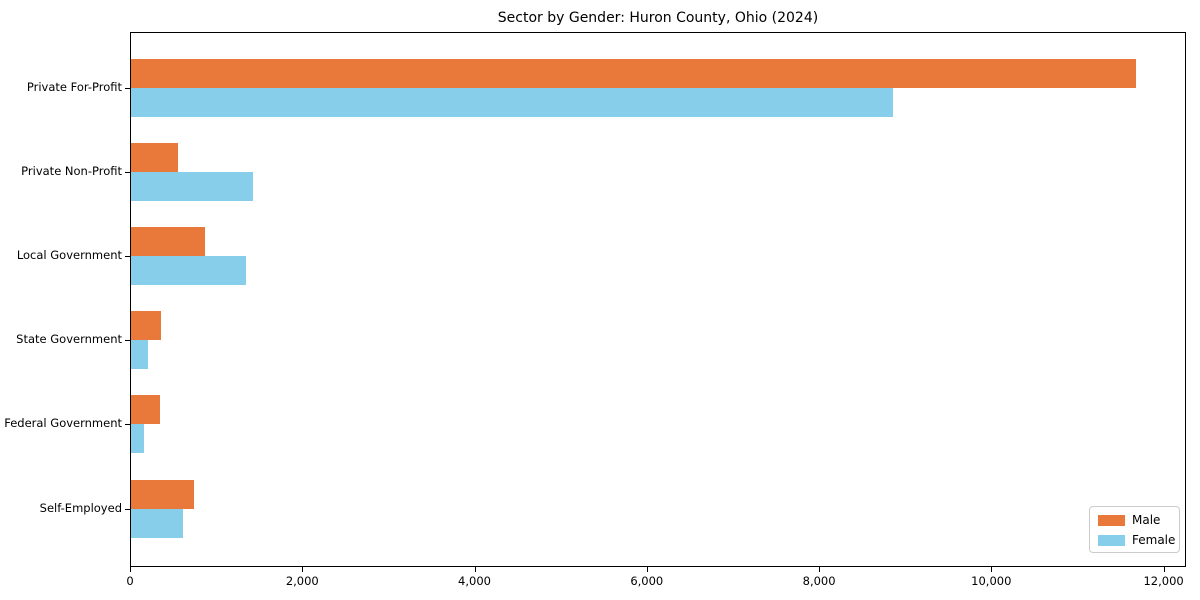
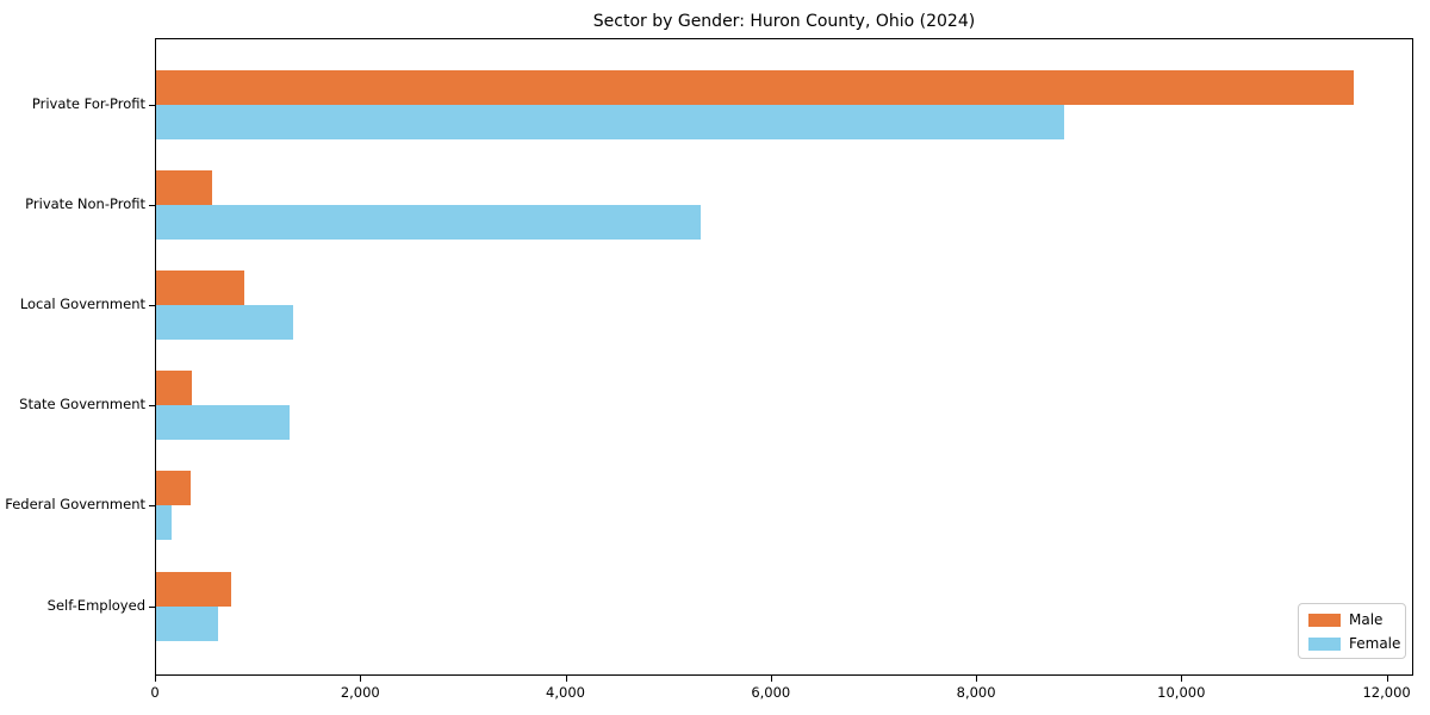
Female/Private Non-Profit: 1400 -> 5300
Female/State Government: 200 -> 1300
